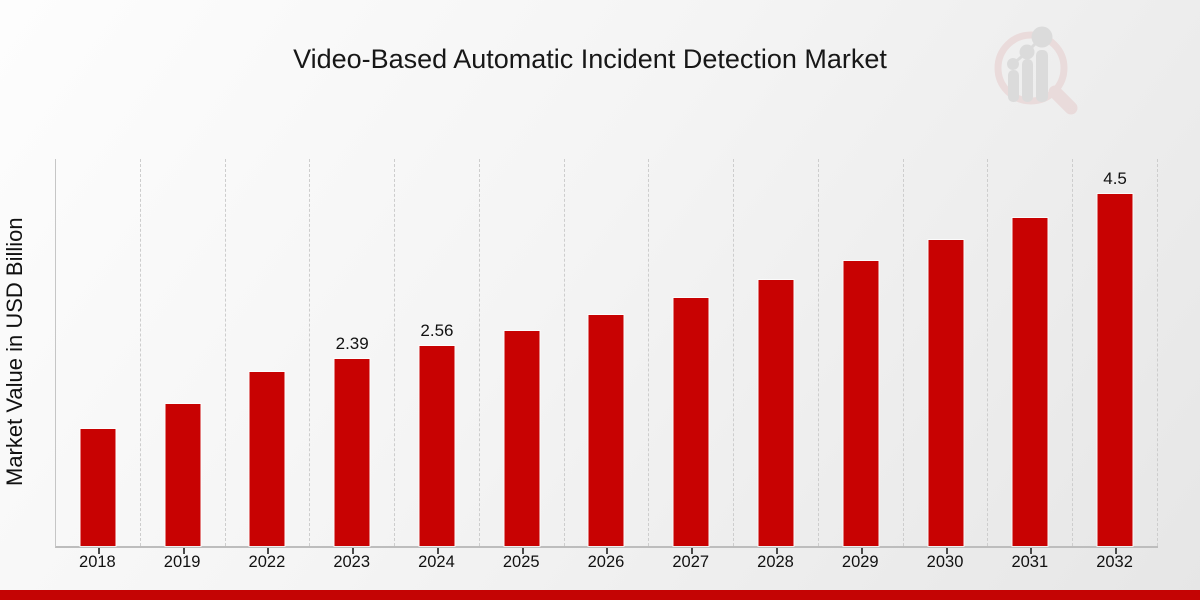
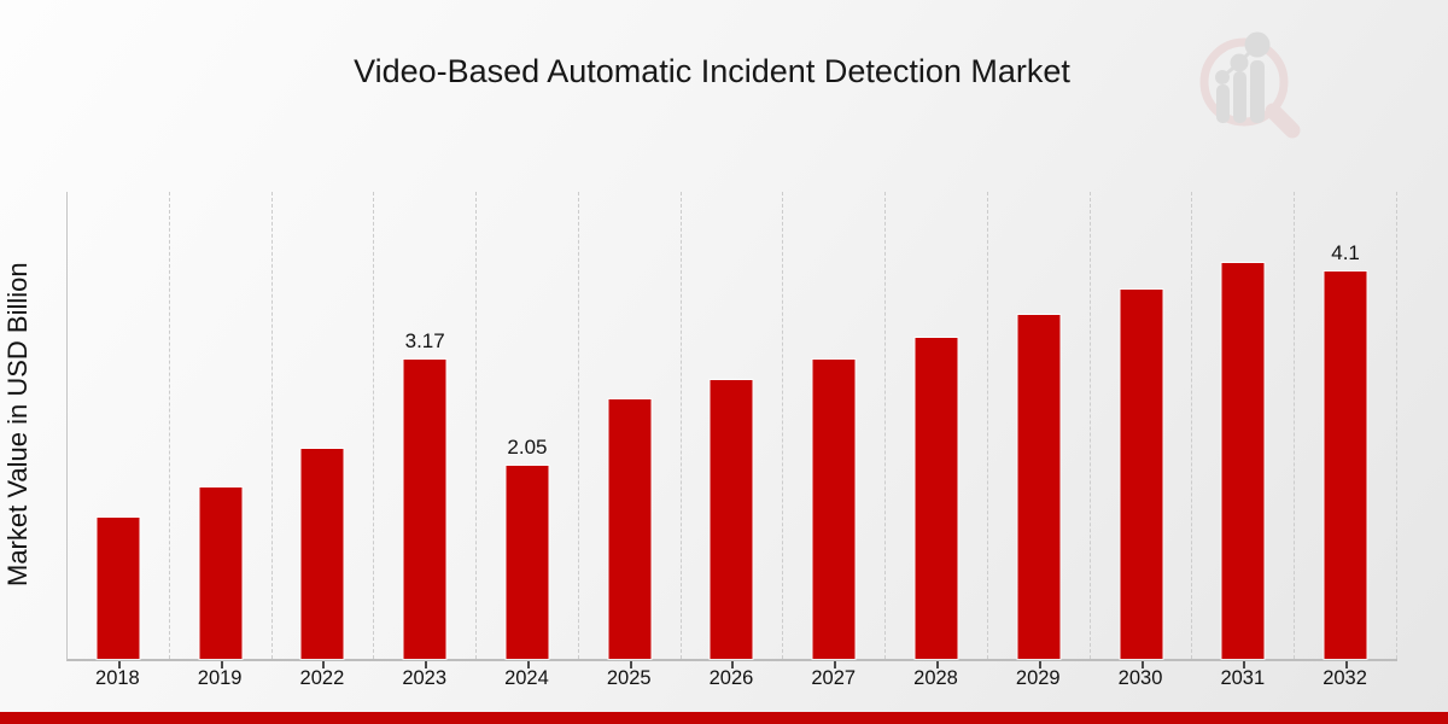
2023: 2.39 -> 3.17
2024: 2.56 -> 2.05
2032: 4.5 -> 4.1
